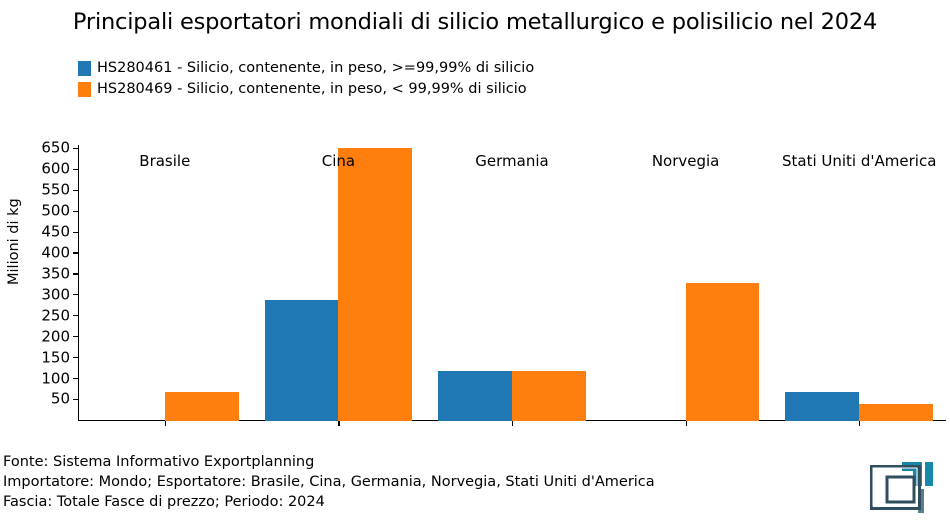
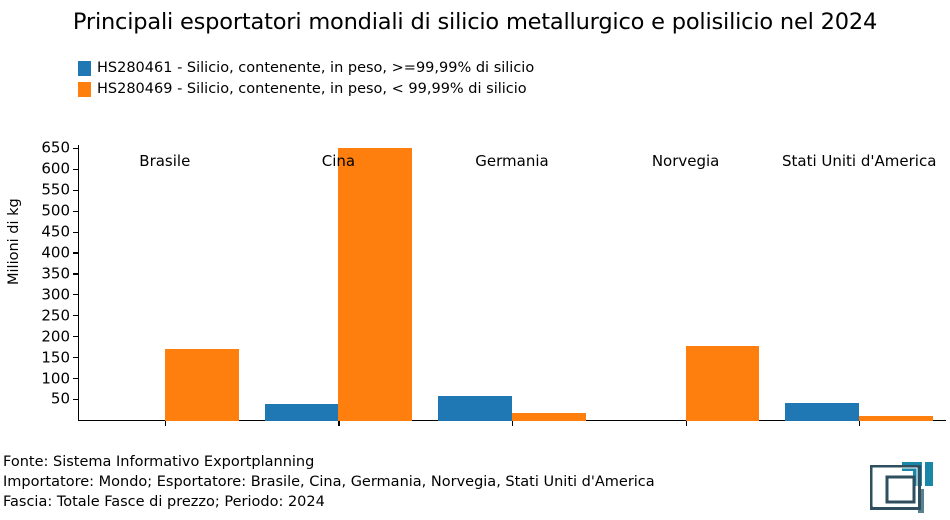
HS280469 - Silicio, contenente, in peso, < 99,99% di silicio/Brasile: 70 -> 170
HS280461 - Silicio, contenente, in peso, >=99,99% di silicio/Cina: 290 -> 40
HS280461 - Silicio, contenente, in peso, >=99,99% di silicio/Germania: 120 -> 60
HS280469 - Silicio, contenente, in peso, < 99,99% di silicio/Germania: 120 -> 20
HS280469 - Silicio, contenente, in peso, < 99,99% di silicio/Norvegia: 330 -> 180
HS280461 - Silicio, contenente, in peso, >=99,99% di silicio/Stati Uniti d'America: 70 -> 40
HS280469 - Silicio, contenente, in peso, < 99,99% di silicio/Stati Uniti d'America: 40 -> 10
